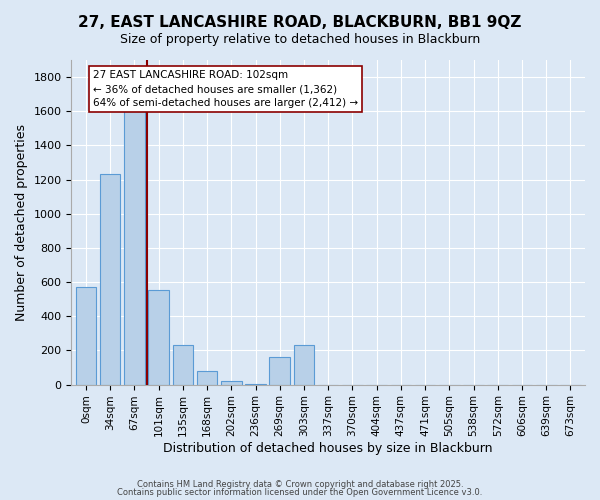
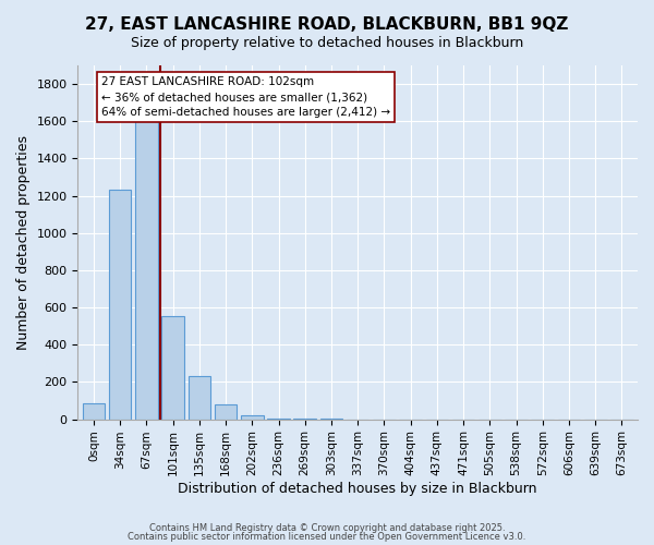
0sqm: 570 -> 80
269sqm: 160 -> 0
303sqm: 230 -> 0
